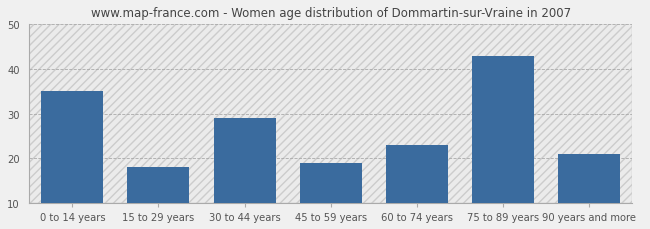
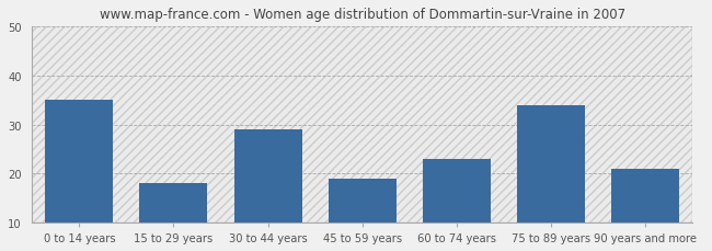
75 to 89 years: 43 -> 34
